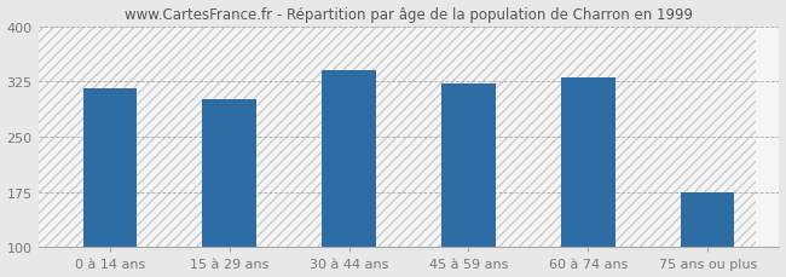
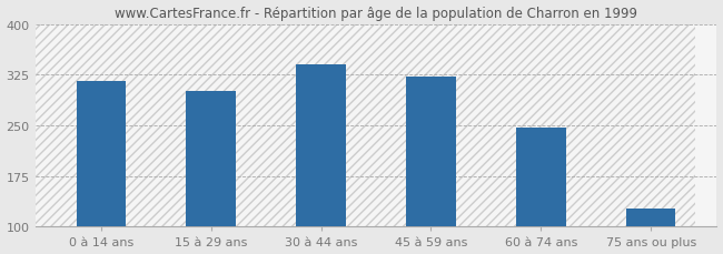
60 à 74 ans: 330 -> 247
75 ans ou plus: 174 -> 127
